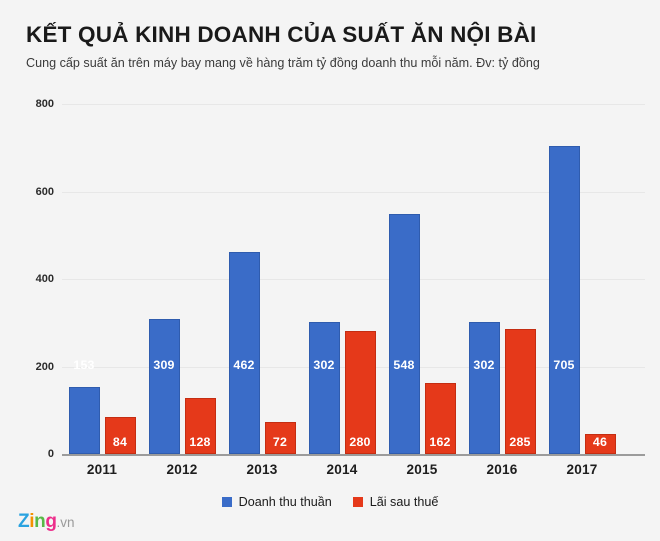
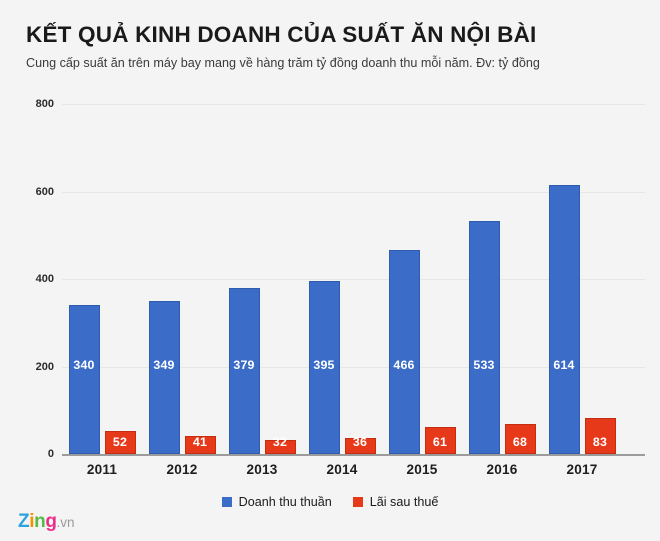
Doanh thu thuần/2011: 153 -> 340
Lãi sau thuế/2011: 84 -> 52
Doanh thu thuần/2012: 309 -> 349
Lãi sau thuế/2012: 128 -> 41
Doanh thu thuần/2013: 462 -> 379
Lãi sau thuế/2013: 72 -> 32
Doanh thu thuần/2014: 302 -> 395
Lãi sau thuế/2014: 280 -> 36
Doanh thu thuần/2015: 548 -> 466
Lãi sau thuế/2015: 162 -> 61
Doanh thu thuần/2016: 302 -> 533
Lãi sau thuế/2016: 285 -> 68
Doanh thu thuần/2017: 705 -> 614
Lãi sau thuế/2017: 46 -> 83
